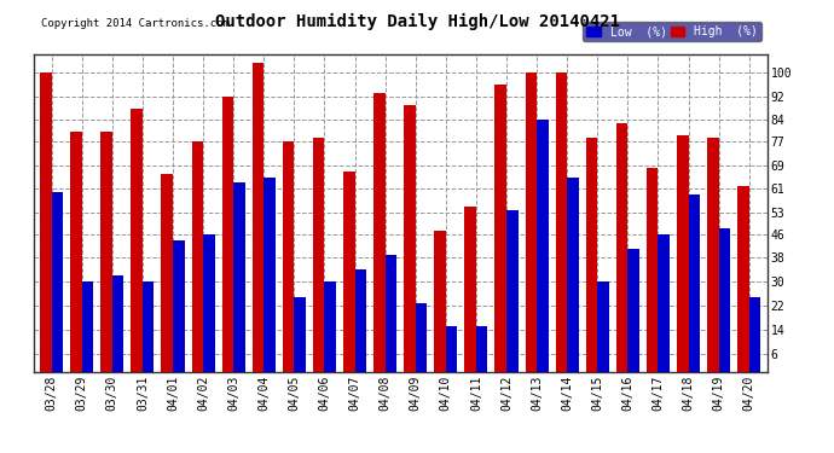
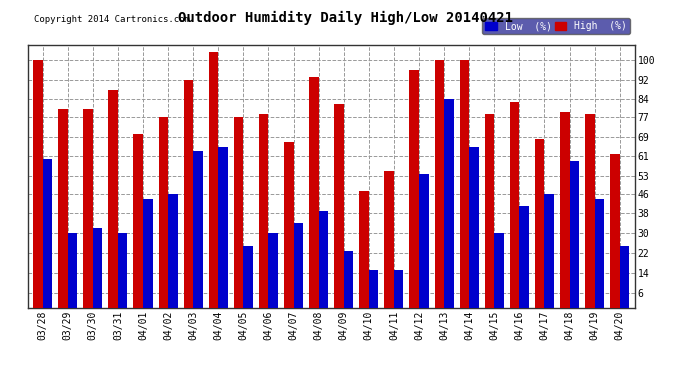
High (%)/04/01: 66 -> 70
High (%)/04/09: 89 -> 82
Low (%)/04/19: 48 -> 44
